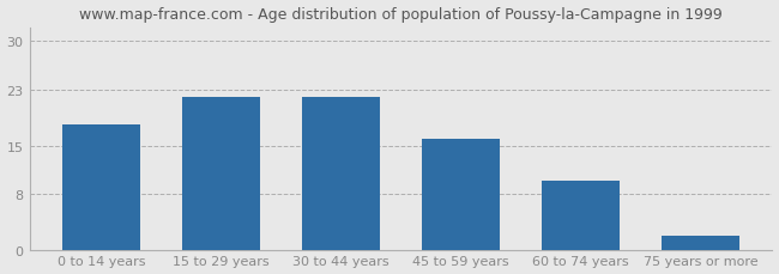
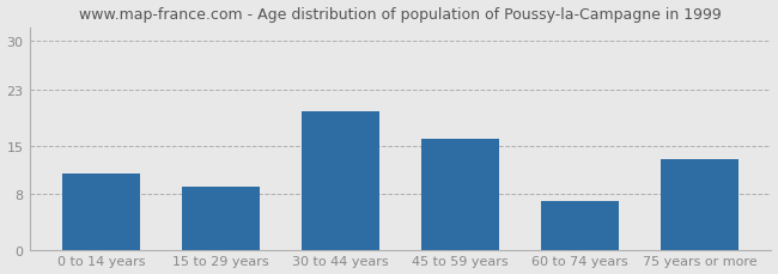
0 to 14 years: 18 -> 11
15 to 29 years: 22 -> 9
30 to 44 years: 22 -> 20
60 to 74 years: 10 -> 7
75 years or more: 2 -> 13
